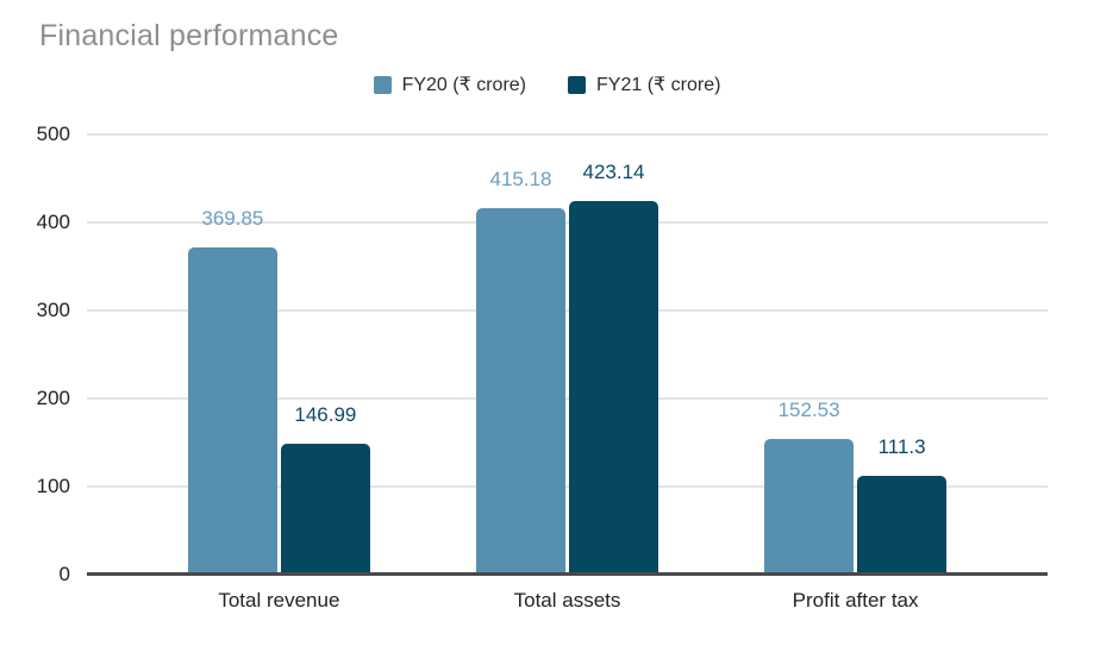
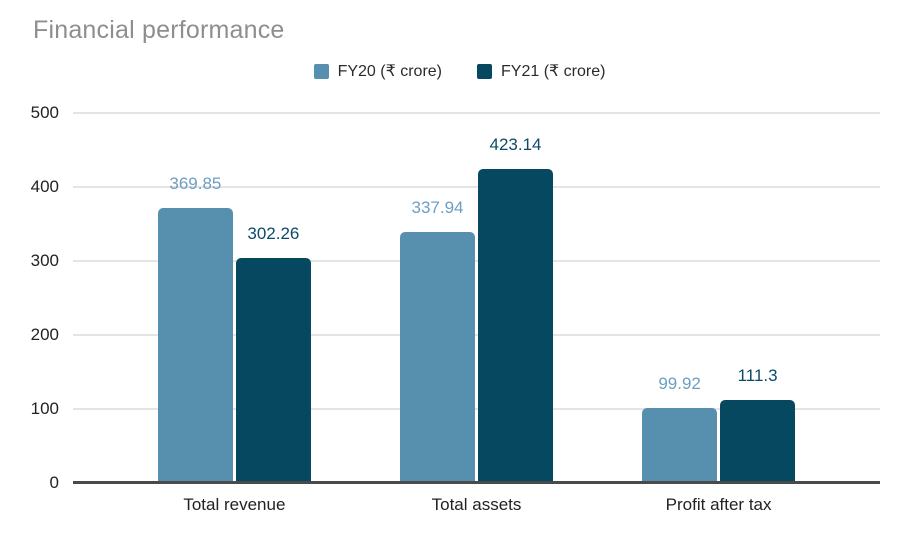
FY21 (₹ crore)/Total revenue: 146.99 -> 302.26
FY20 (₹ crore)/Total assets: 415.18 -> 337.94
FY20 (₹ crore)/Profit after tax: 152.53 -> 99.92
